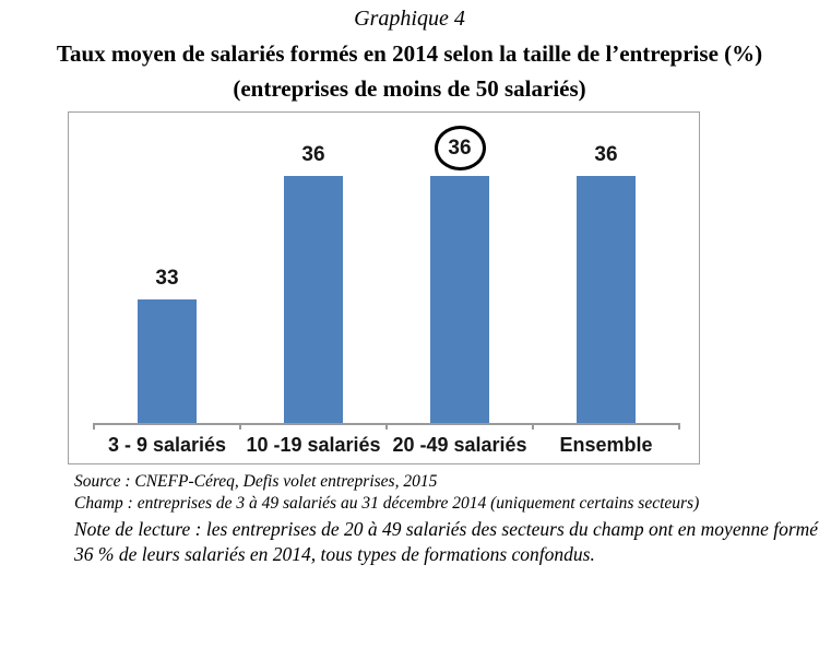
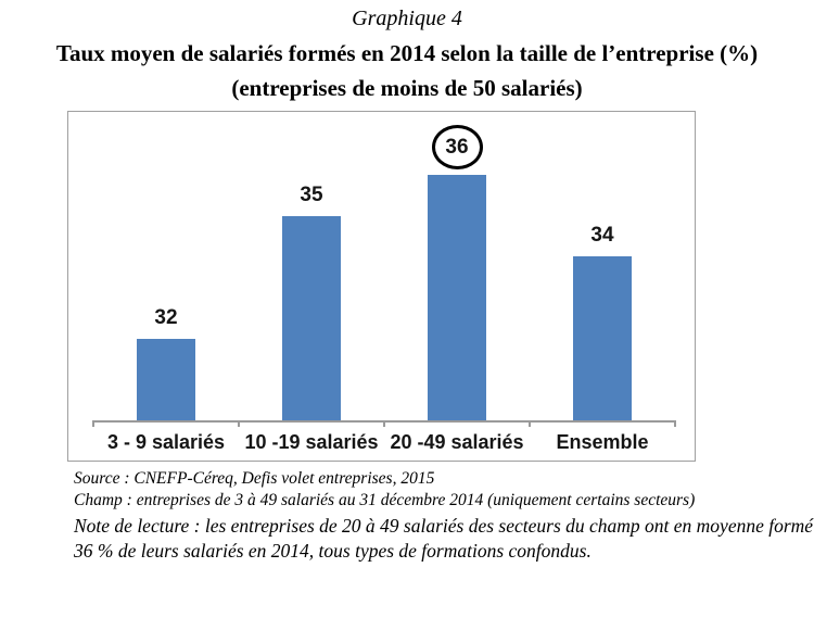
3 - 9 salariés: 33 -> 32
10 -19 salariés: 36 -> 35
Ensemble: 36 -> 34
